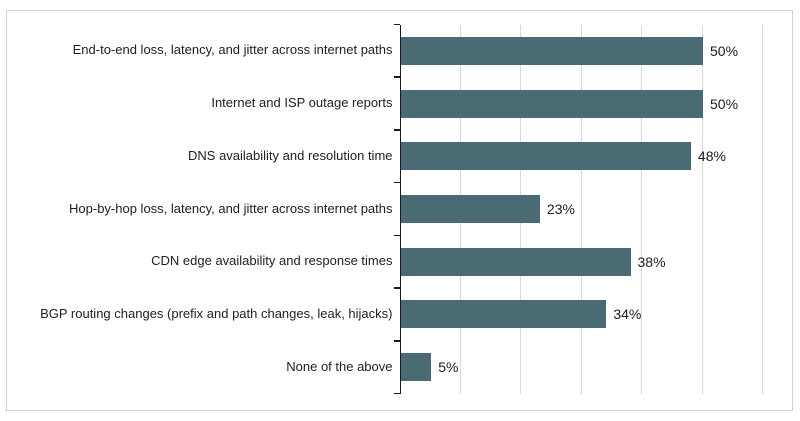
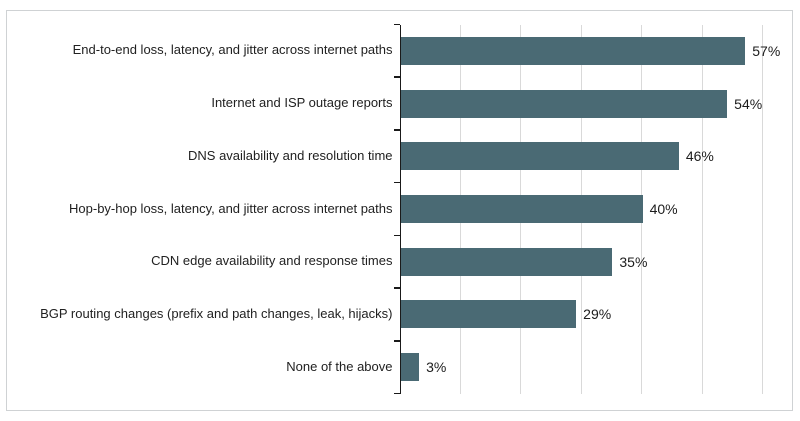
End-to-end loss, latency, and jitter across internet paths: 50% -> 57%
Internet and ISP outage reports: 50% -> 54%
DNS availability and resolution time: 48% -> 46%
Hop-by-hop loss, latency, and jitter across internet paths: 23% -> 40%
CDN edge availability and response times: 38% -> 35%
BGP routing changes (prefix and path changes, leak, hijacks): 34% -> 29%
None of the above: 5% -> 3%
